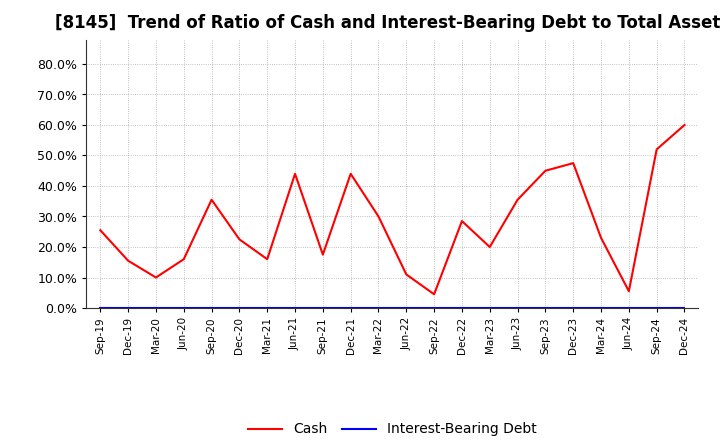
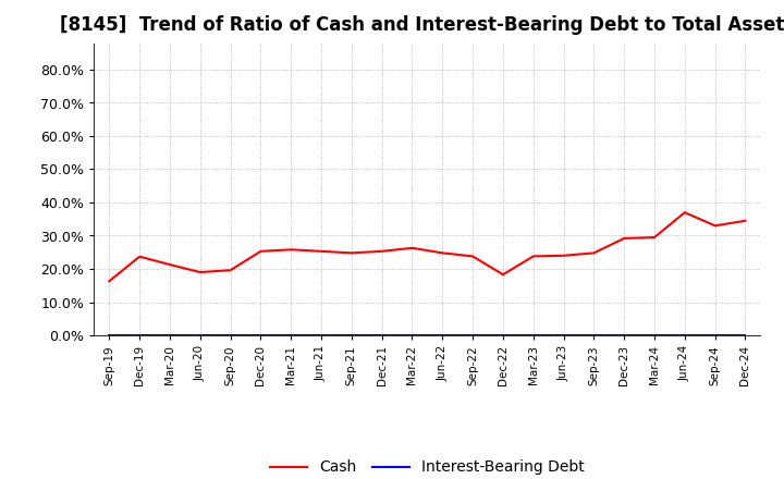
Cash/Sep-19: 25.5% -> 16.3%
Cash/Dec-19: 15.5% -> 23.7%
Cash/Mar-20: 10.0% -> 21.3%
Cash/Jun-20: 16.0% -> 19.0%
Cash/Sep-20: 35.5% -> 19.6%
Cash/Dec-20: 22.5% -> 25.3%
Cash/Mar-21: 16.0% -> 25.8%
Cash/Jun-21: 44.0% -> 25.3%
Cash/Sep-21: 17.5% -> 24.8%
Cash/Dec-21: 44.0% -> 25.3%
Cash/Mar-22: 30.0% -> 26.3%
Cash/Jun-22: 11.0% -> 24.8%
Cash/Sep-22: 4.5% -> 23.8%
Cash/Dec-22: 28.5% -> 18.3%
Cash/Mar-23: 20.0% -> 23.8%
Cash/Jun-23: 35.5% -> 24.0%
Cash/Sep-23: 45.0% -> 24.8%
Cash/Dec-23: 47.5% -> 29.2%
Cash/Mar-24: 23.0% -> 29.5%
Cash/Jun-24: 5.5% -> 37.0%
Cash/Sep-24: 52.0% -> 33.0%
Cash/Dec-24: 60.0% -> 34.5%
